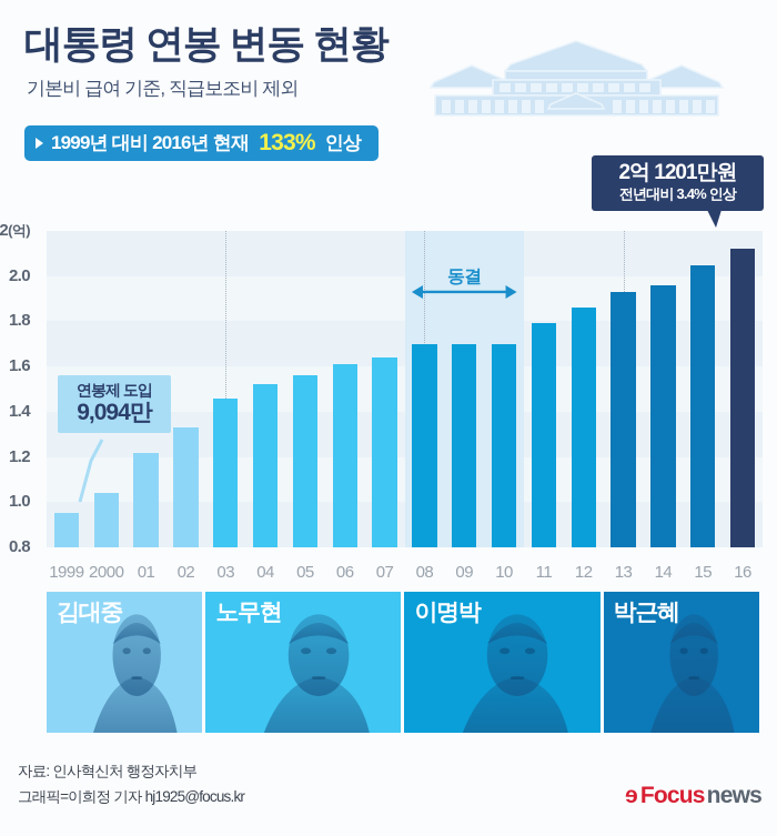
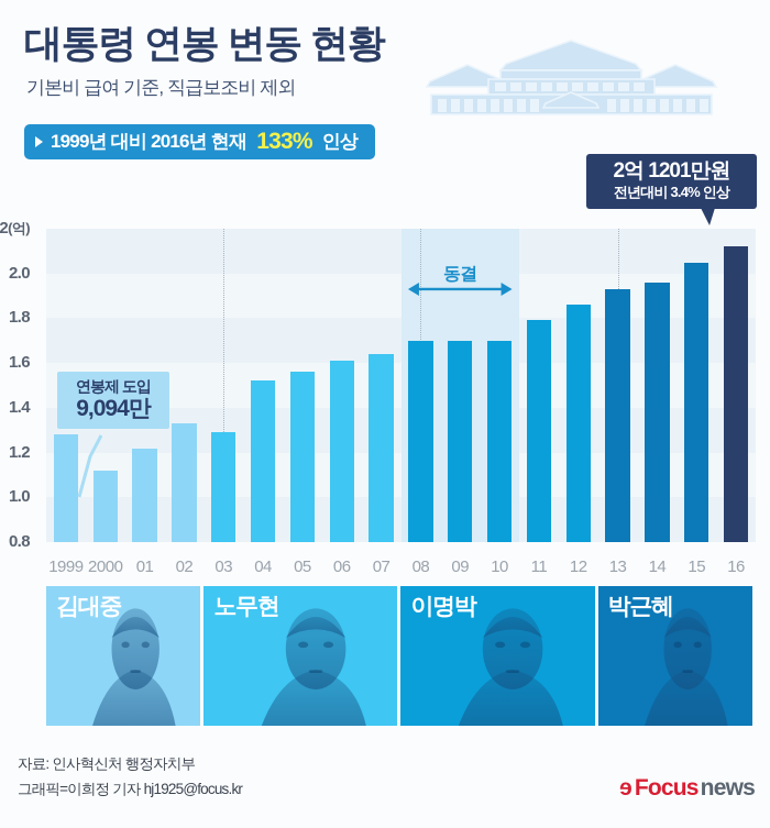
1999: 0.95 -> 1.28
2000: 1.04 -> 1.12
03: 1.46 -> 1.29
